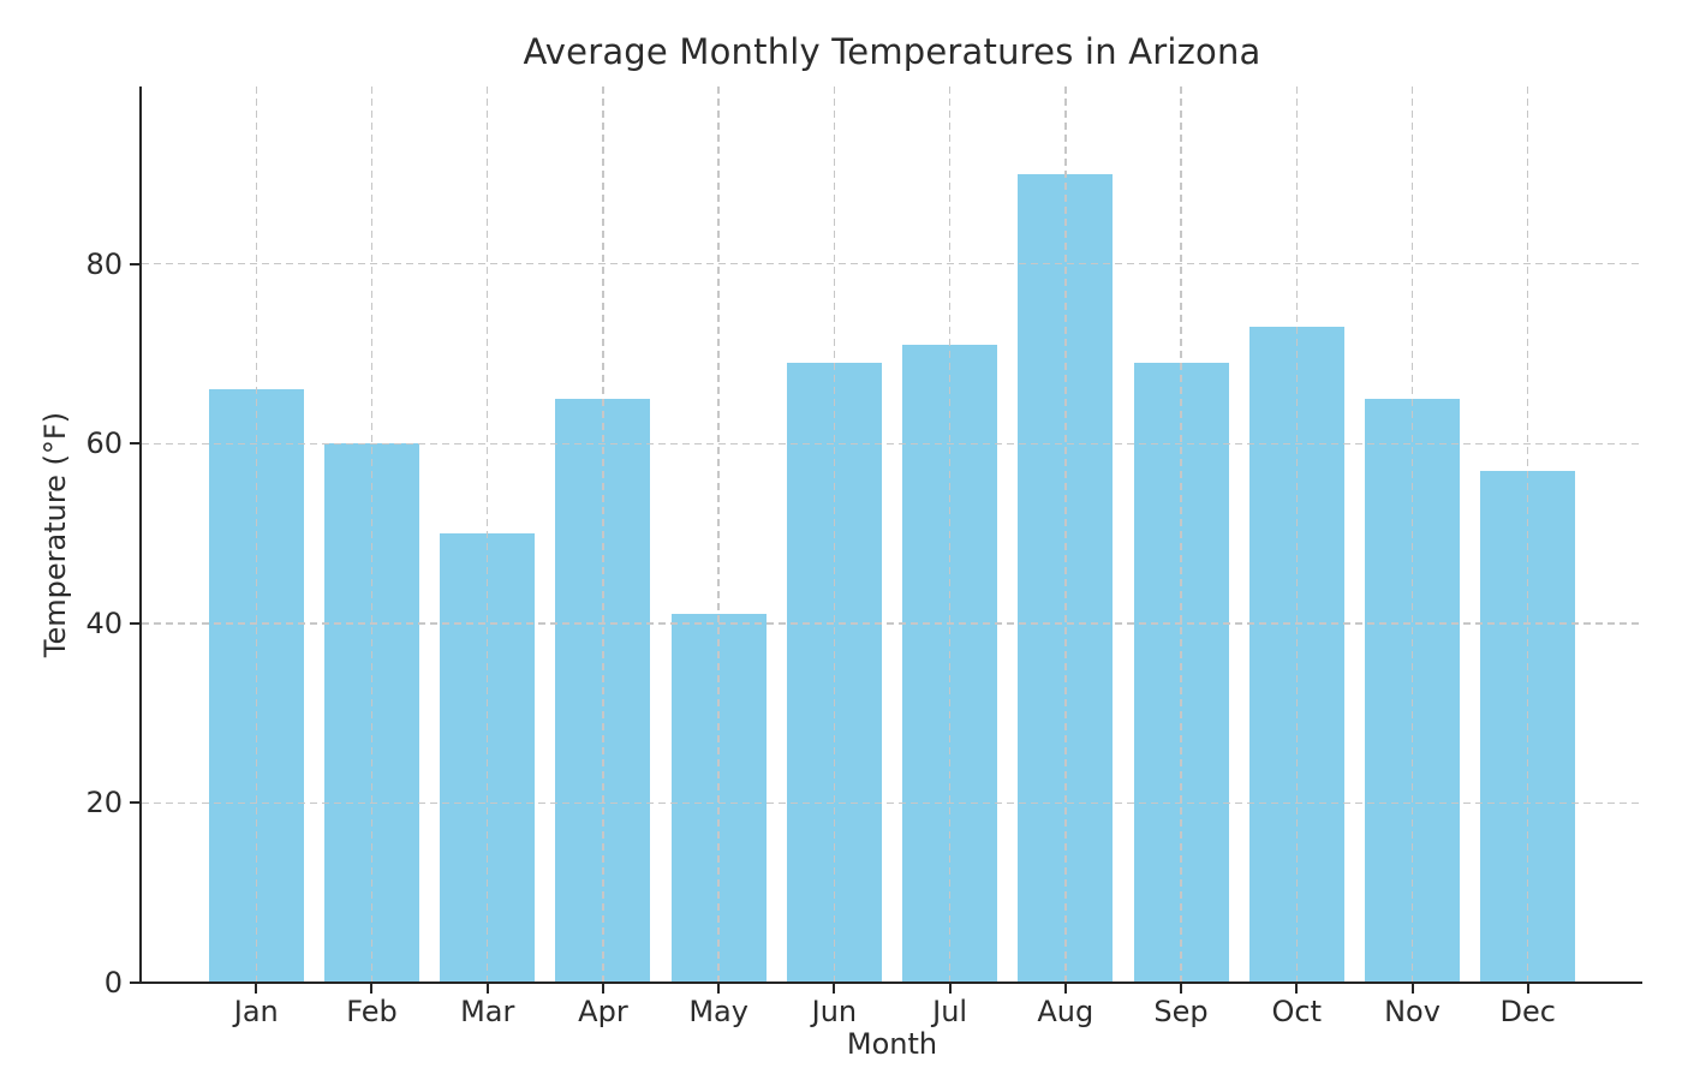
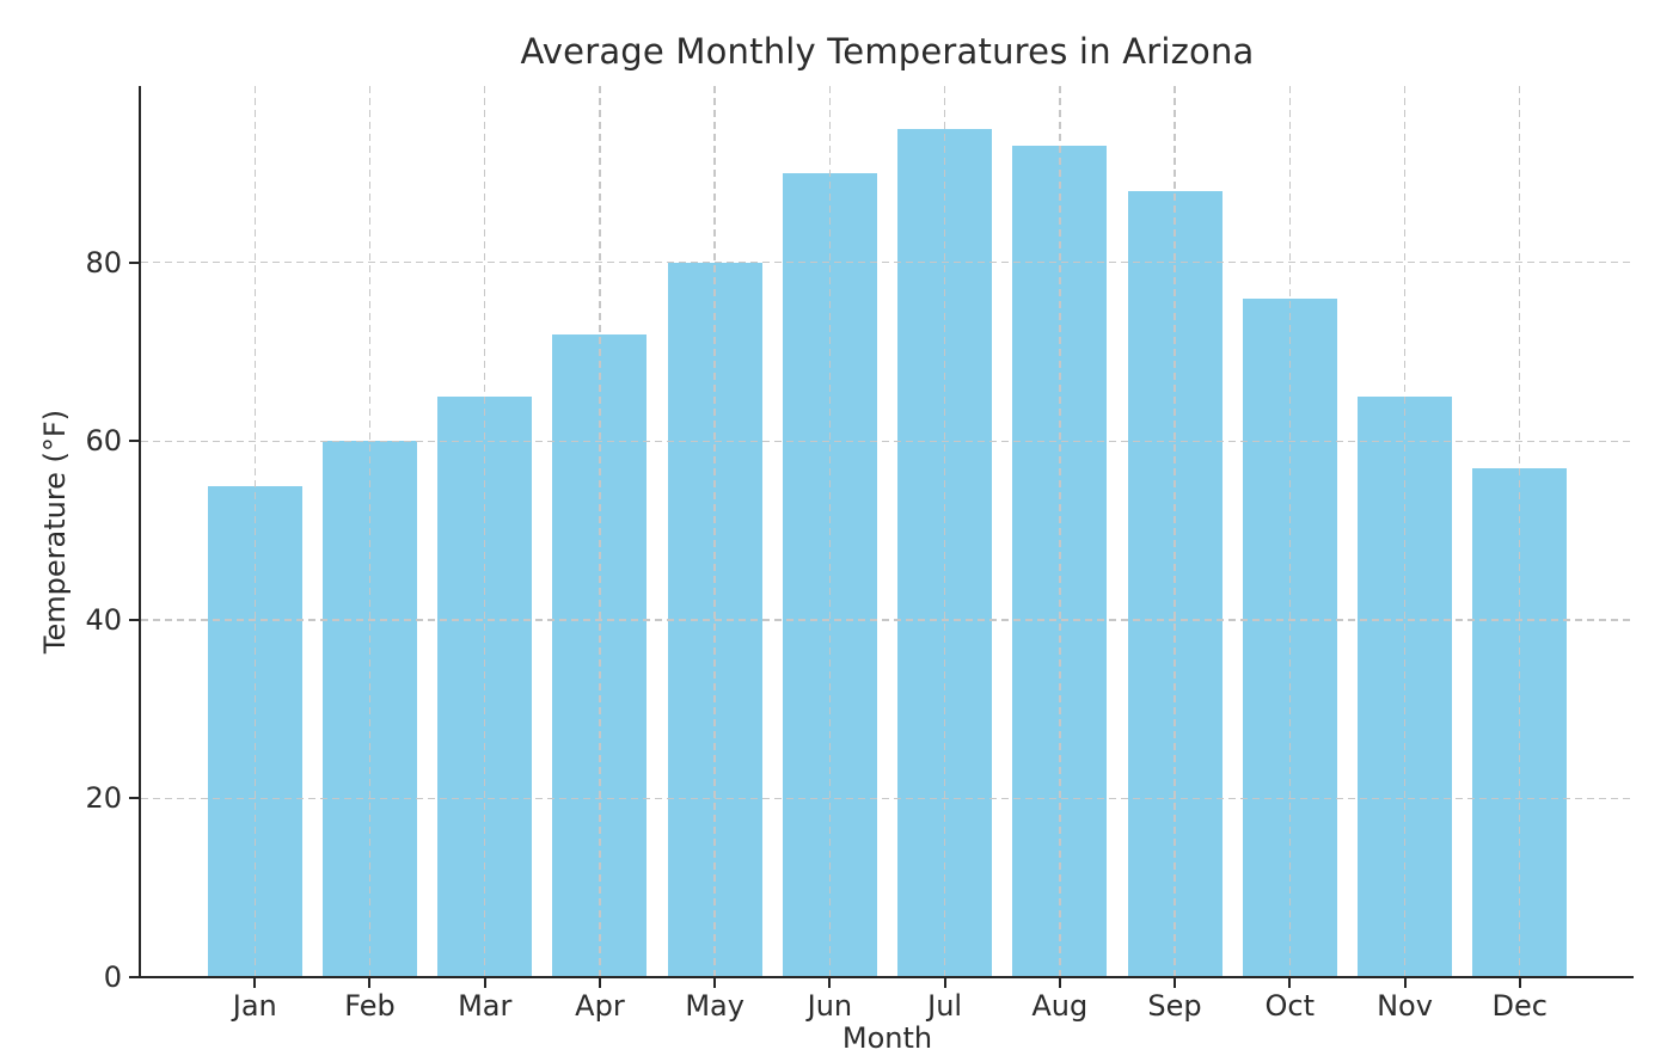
Jan: 66 -> 55
Mar: 50 -> 65
Apr: 65 -> 72
May: 41 -> 80
Jun: 69 -> 90
Jul: 71 -> 95
Aug: 90 -> 93
Sep: 69 -> 88
Oct: 73 -> 76
